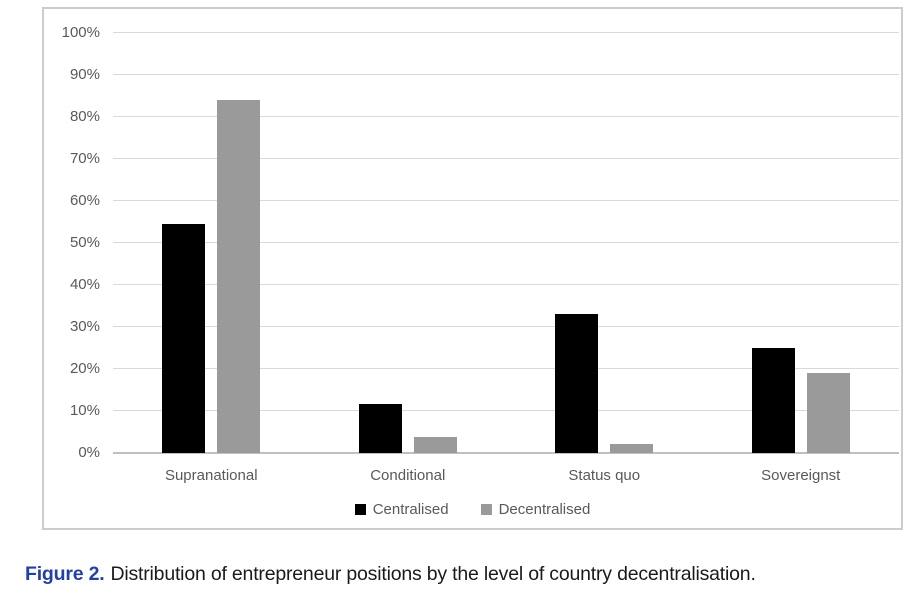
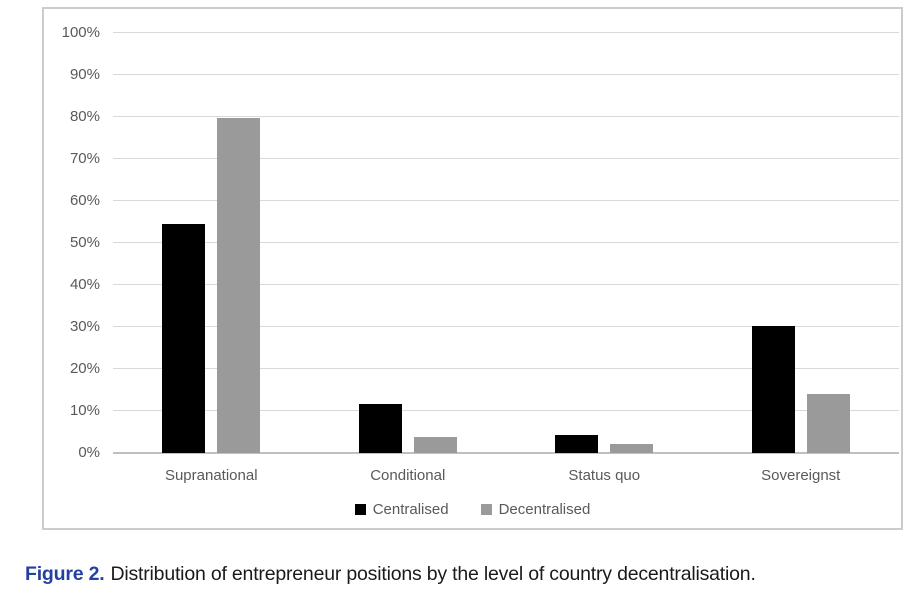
Decentralised/Supranational: 84% -> 80%
Centralised/Status quo: 33% -> 4%
Centralised/Sovereignst: 25% -> 30%
Decentralised/Sovereignst: 19% -> 14%
